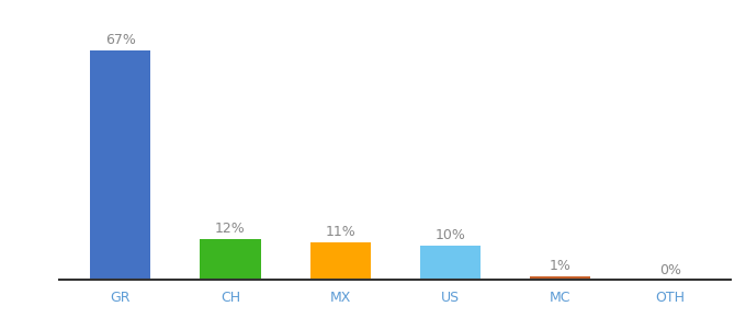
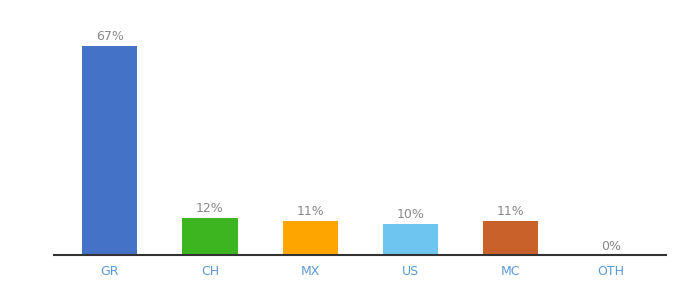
MC: 1% -> 11%
